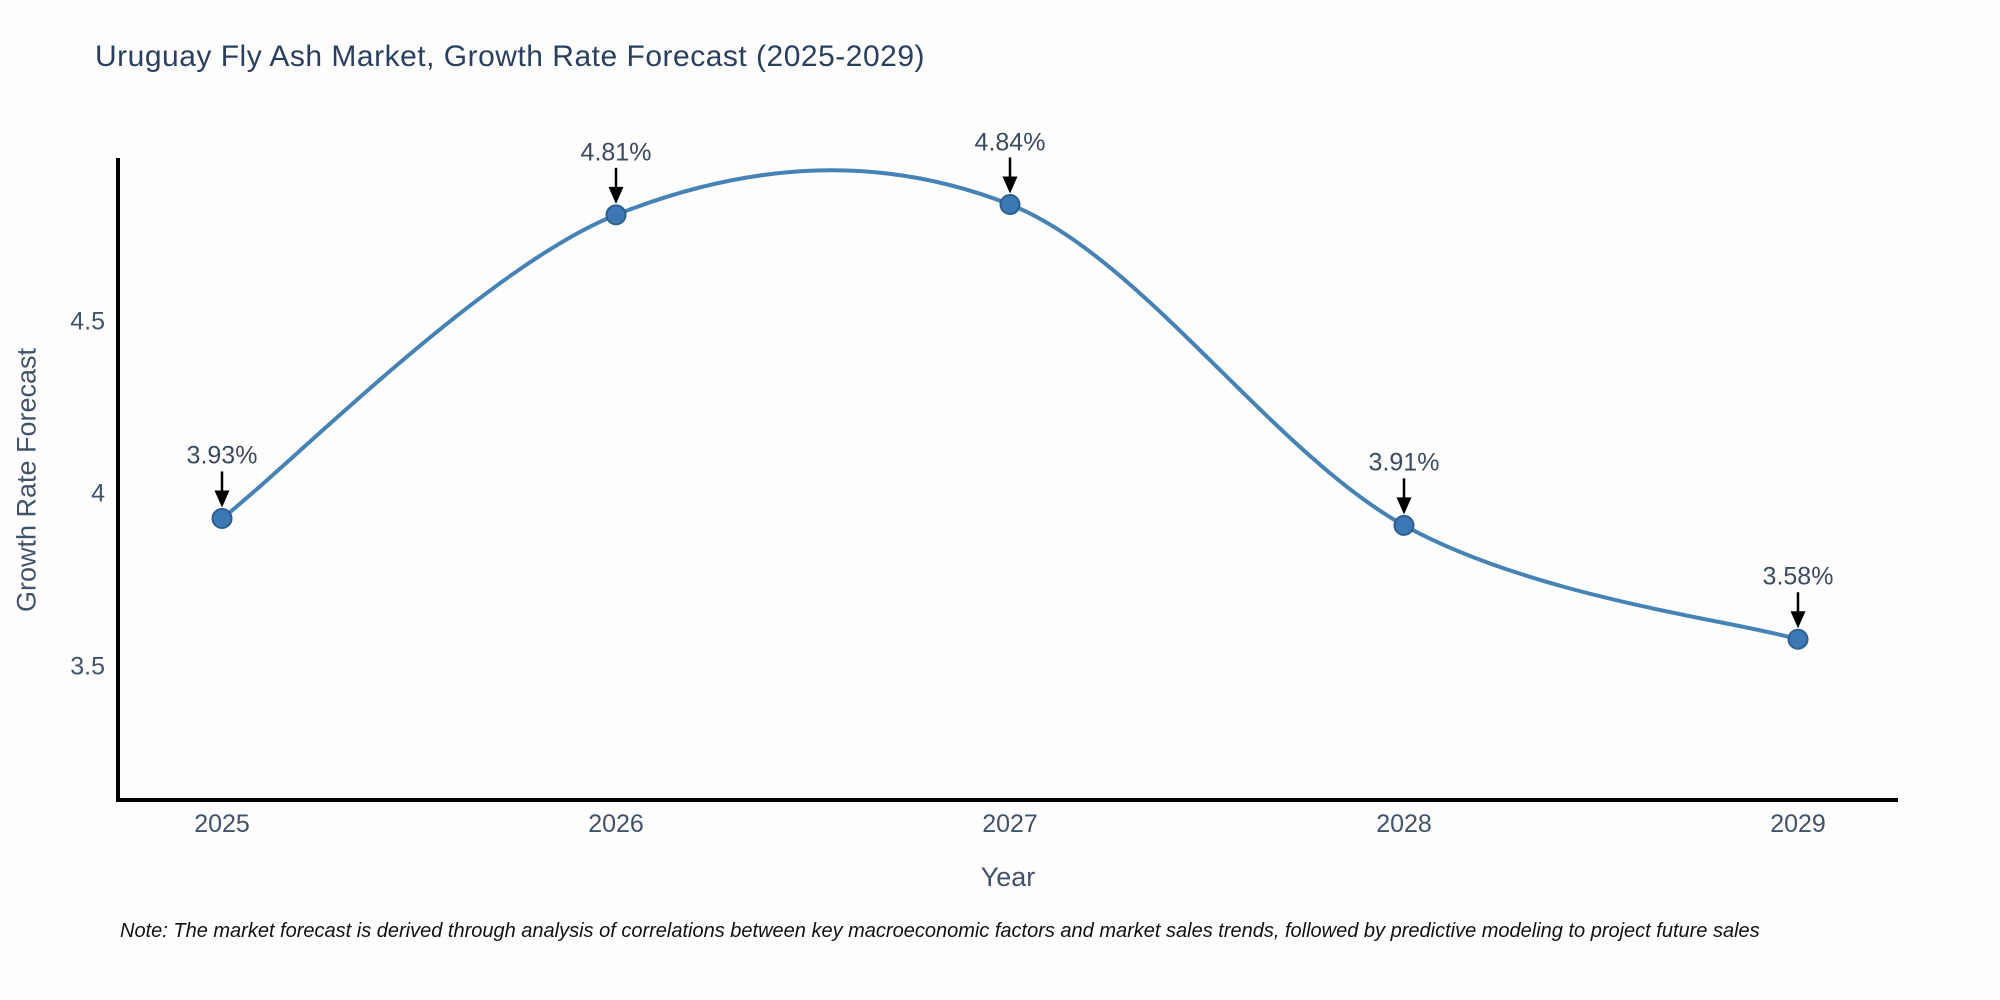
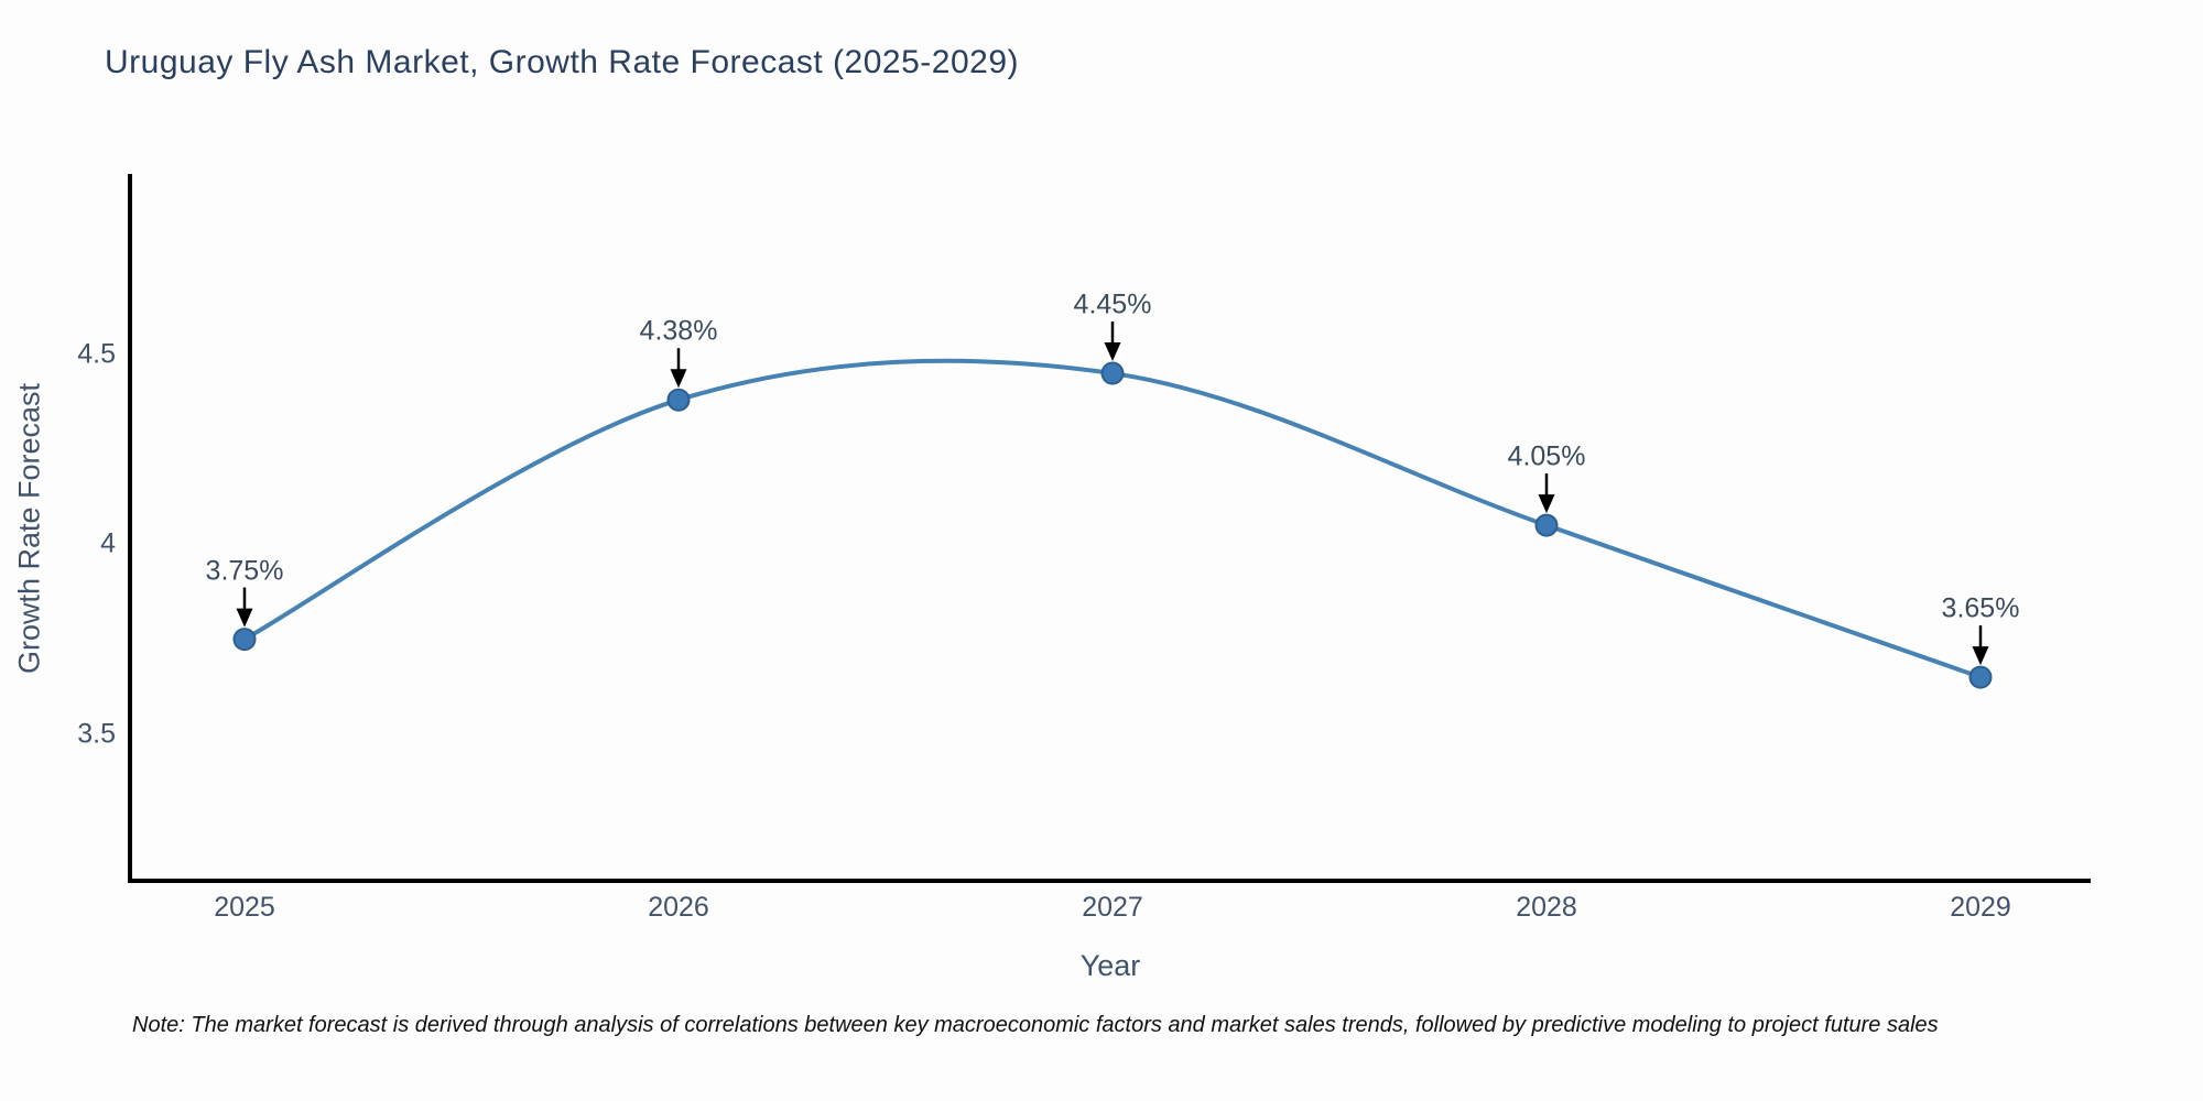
2025: 3.93% -> 3.75%
2026: 4.81% -> 4.38%
2027: 4.84% -> 4.45%
2028: 3.91% -> 4.05%
2029: 3.58% -> 3.65%
